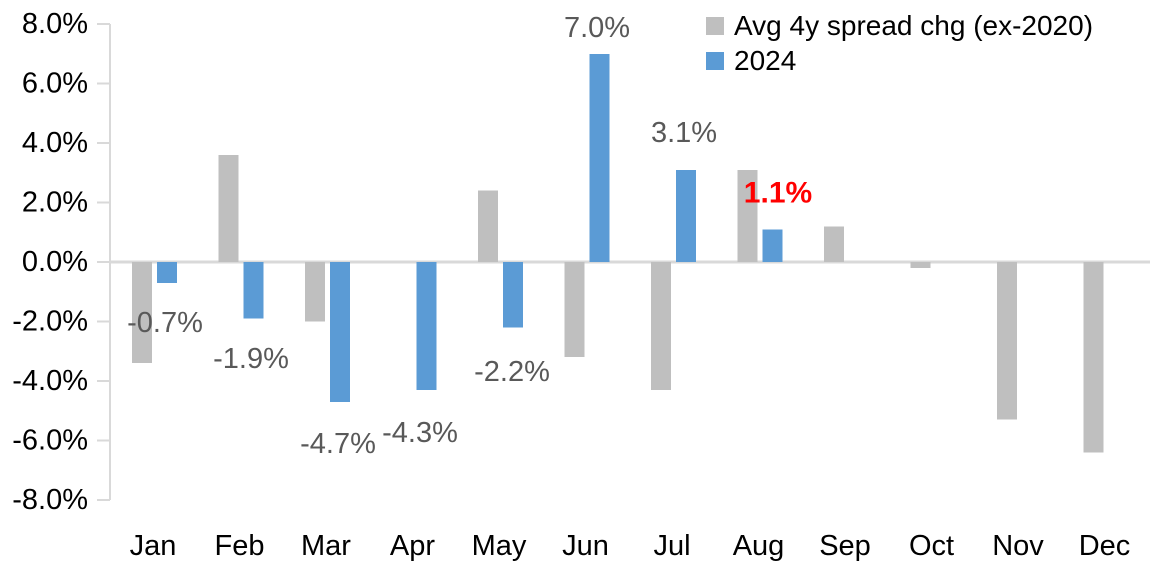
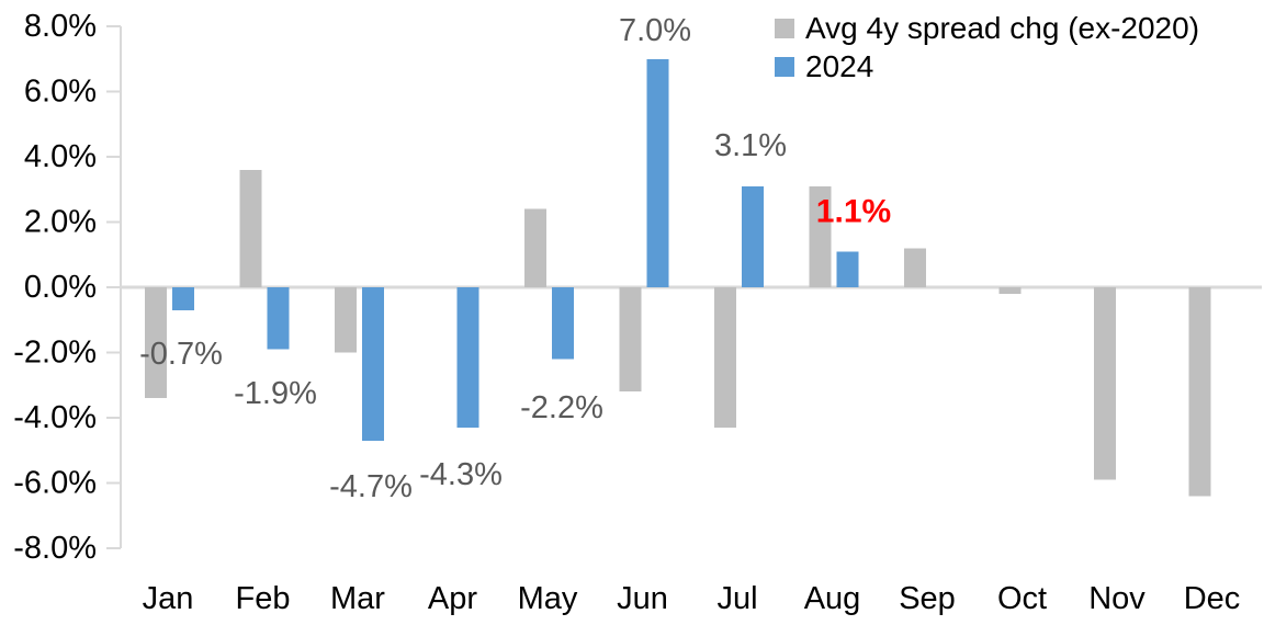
Avg 4y spread chg (ex-2020)/Nov: -5.3% -> -5.9%
